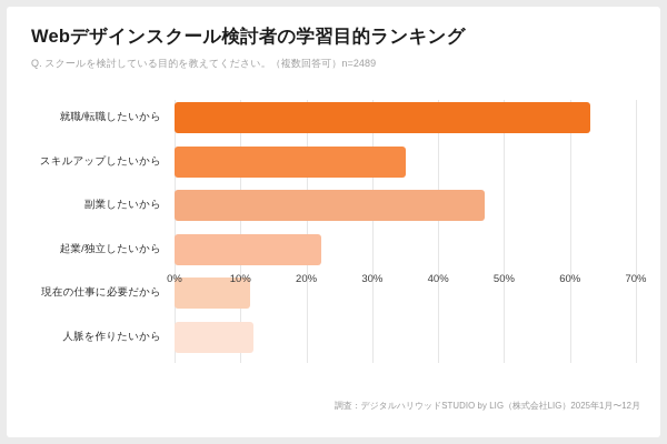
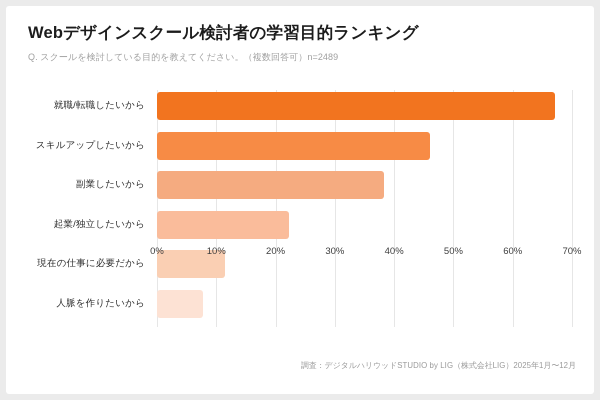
就職/転職したいから: 63% -> 67%
スキルアップしたいから: 35% -> 46%
副業したいから: 47% -> 38%
人脈を作りたいから: 12% -> 8%
